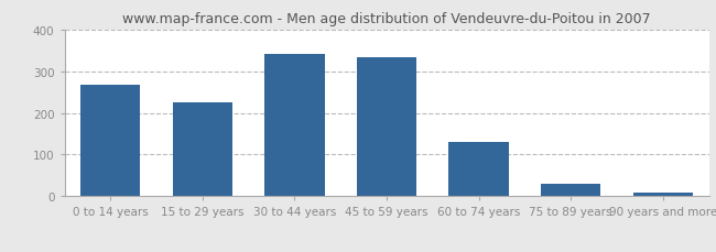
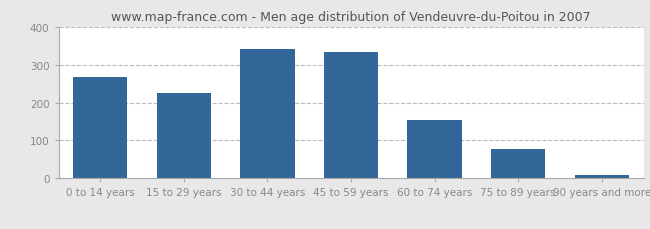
60 to 74 years: 130 -> 153
75 to 89 years: 30 -> 78
